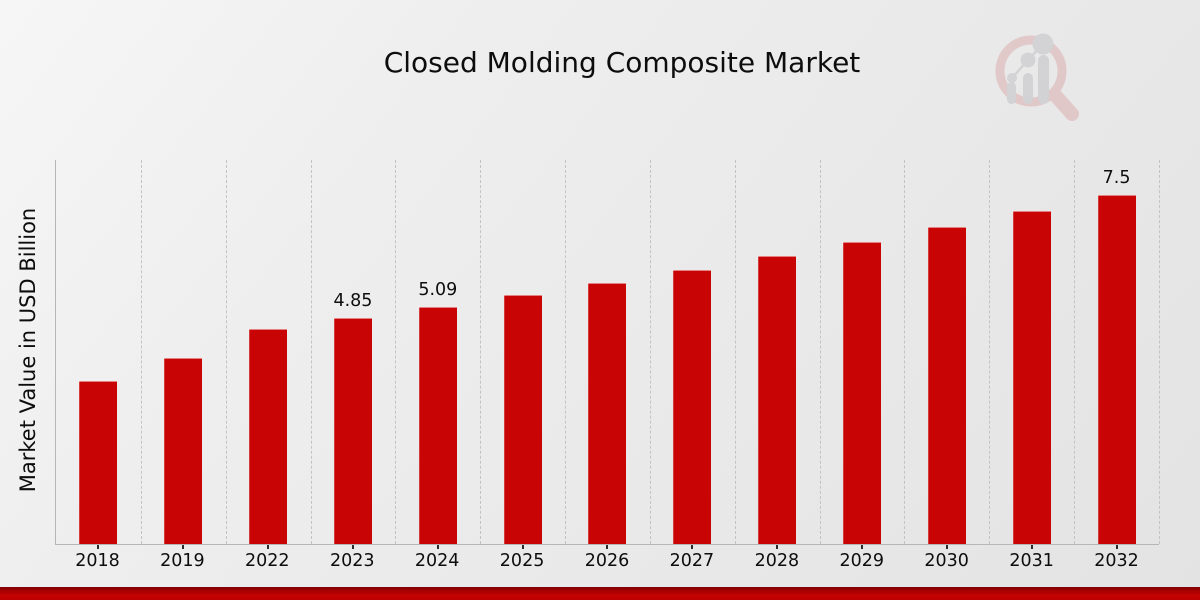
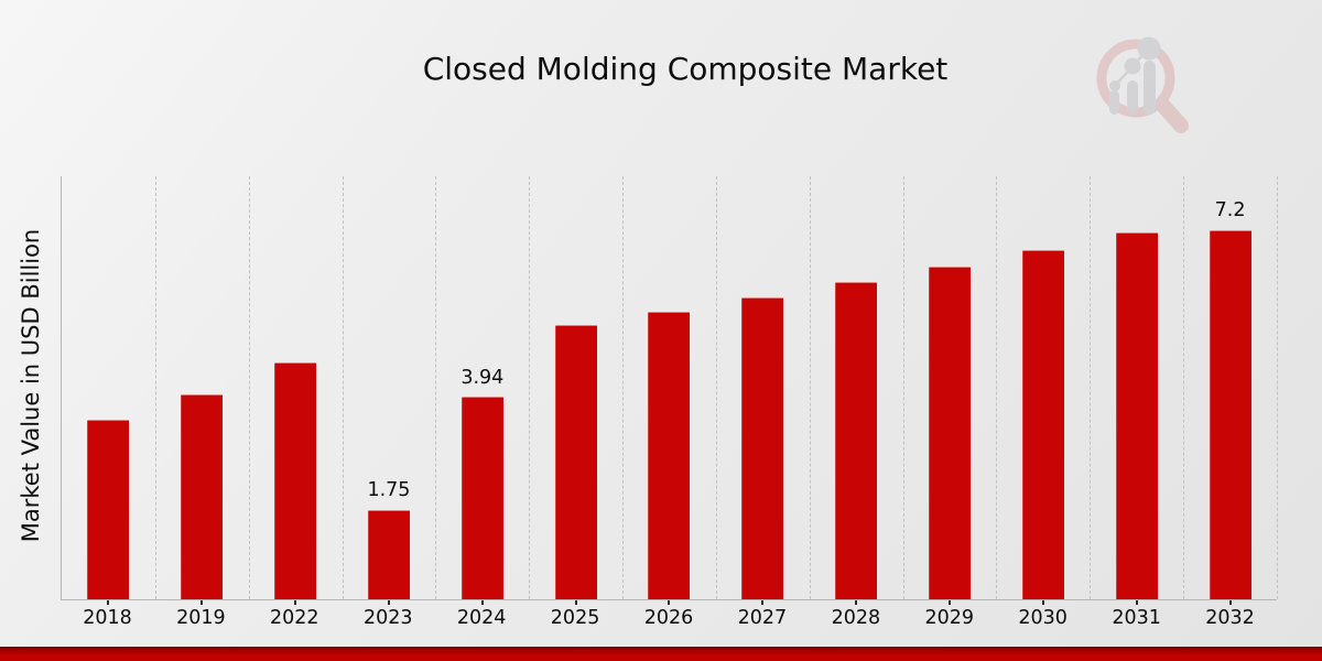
2023: 4.85 -> 1.75
2024: 5.09 -> 3.94
2032: 7.5 -> 7.2
